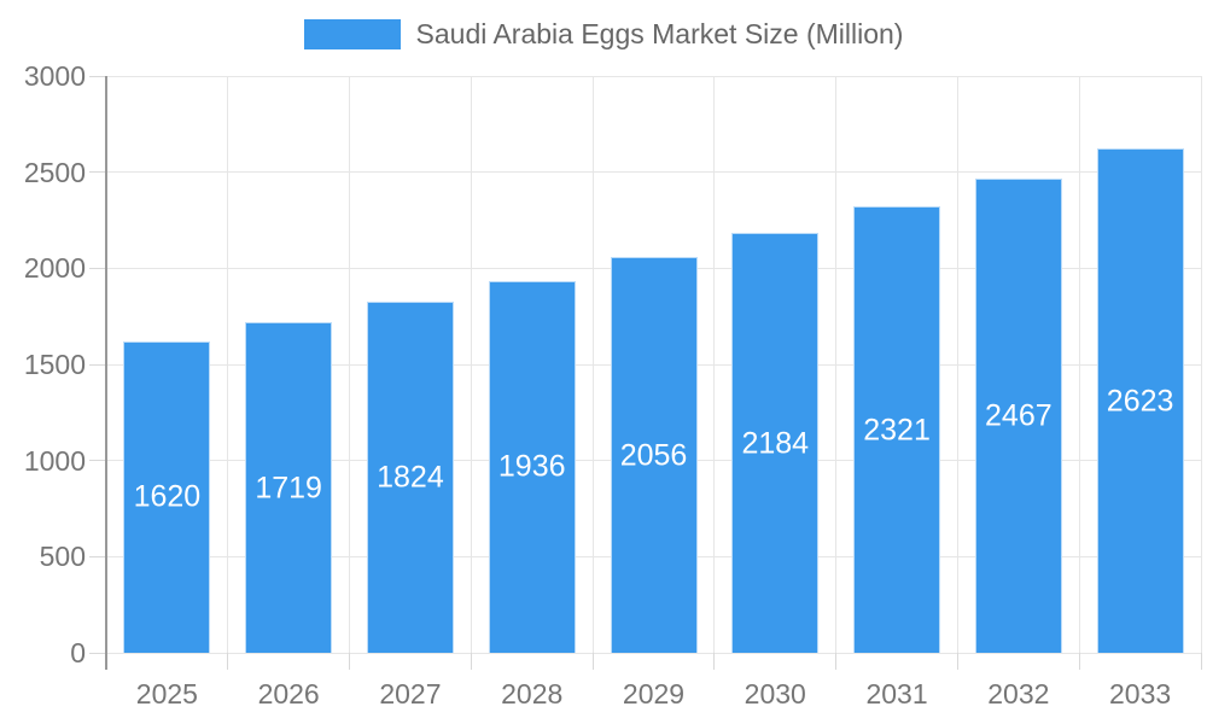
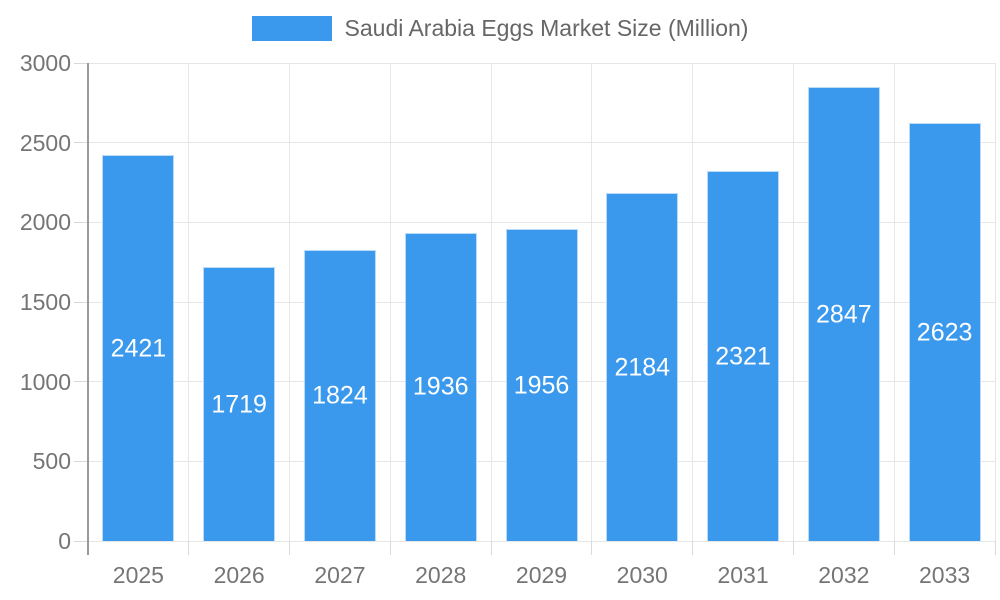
2025: 1620 -> 2421
2029: 2056 -> 1956
2032: 2467 -> 2847
